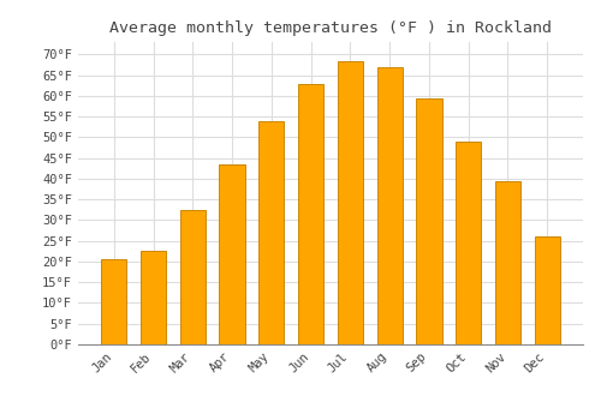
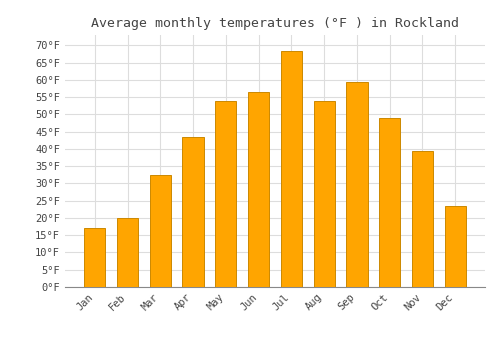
Jan: 20.5°F -> 17.0°F
Feb: 22.5°F -> 20.0°F
Jun: 63.0°F -> 56.5°F
Aug: 67.0°F -> 54.0°F
Dec: 26.0°F -> 23.5°F
